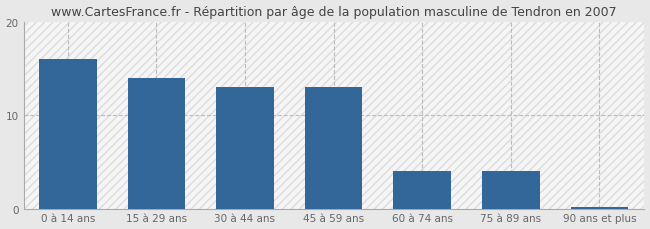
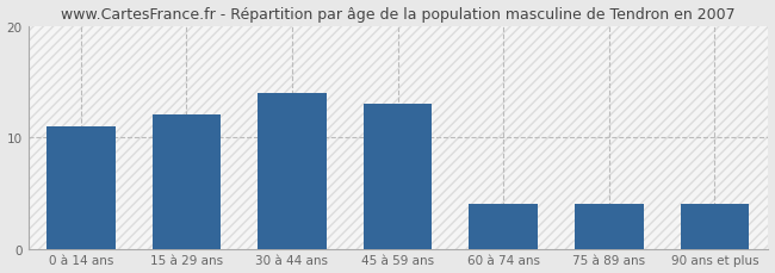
0 à 14 ans: 16.0 -> 11.0
15 à 29 ans: 14.0 -> 12.0
30 à 44 ans: 13.0 -> 14.0
90 ans et plus: 0.2 -> 4.0
